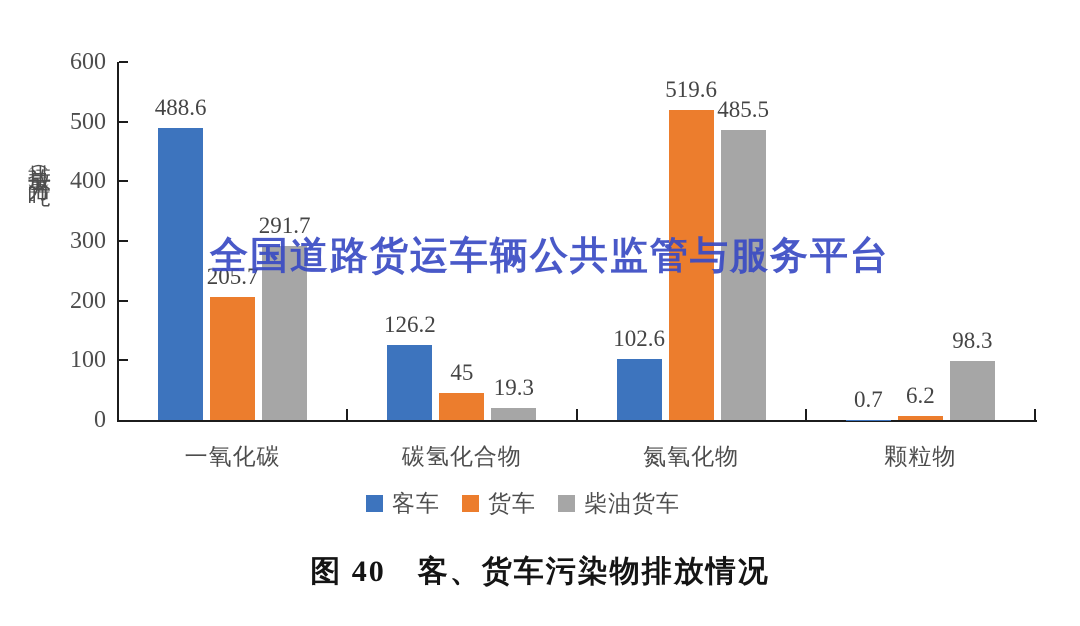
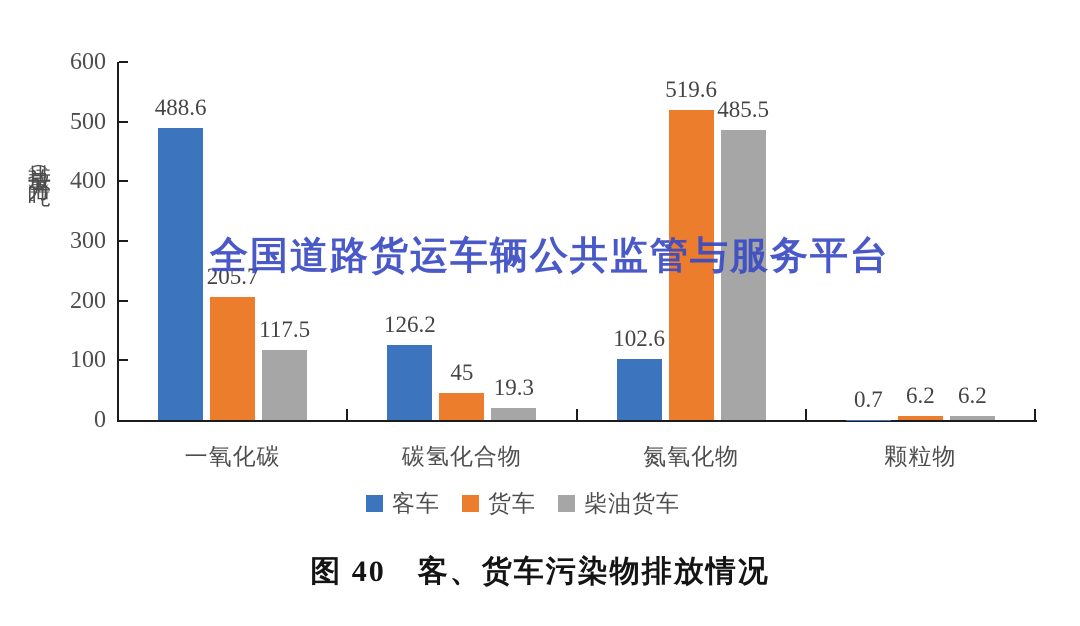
柴油货车/一氧化碳: 291.7 -> 117.5
柴油货车/颗粒物: 98.3 -> 6.2
